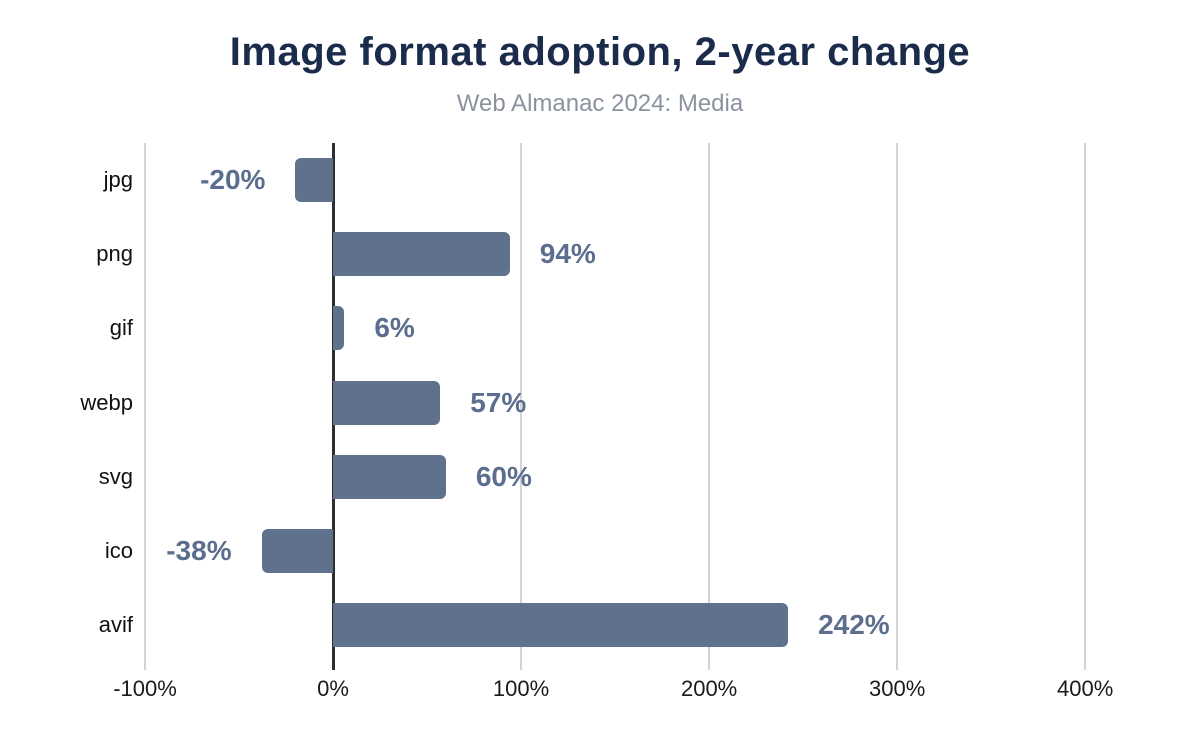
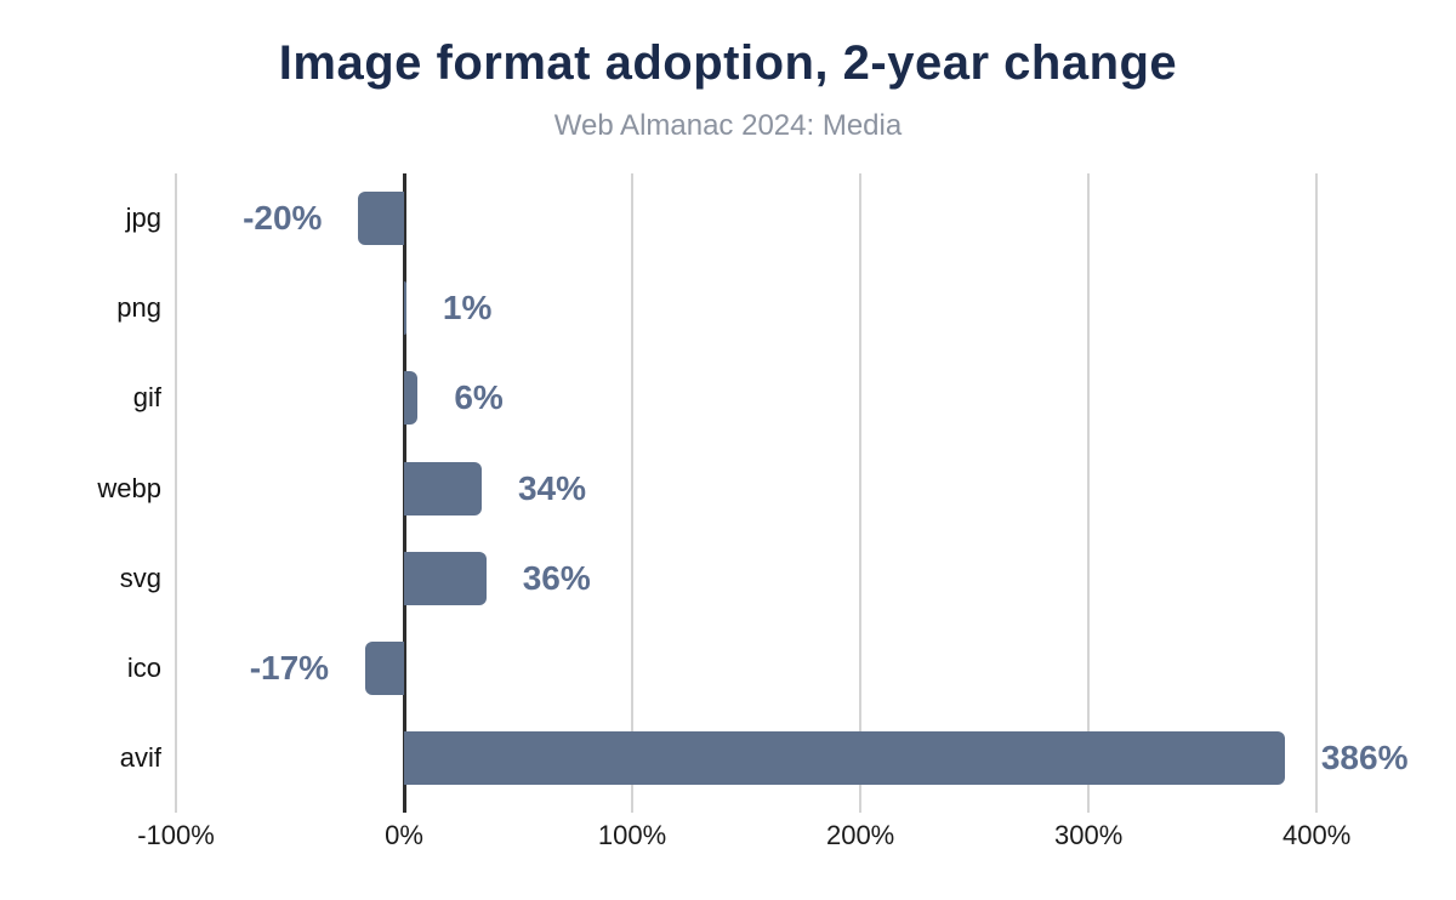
png: 94% -> 1%
webp: 57% -> 34%
svg: 60% -> 36%
ico: -38% -> -17%
avif: 242% -> 386%
